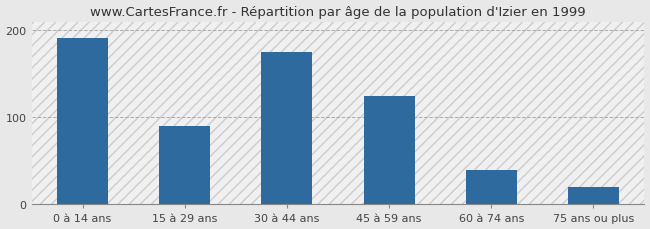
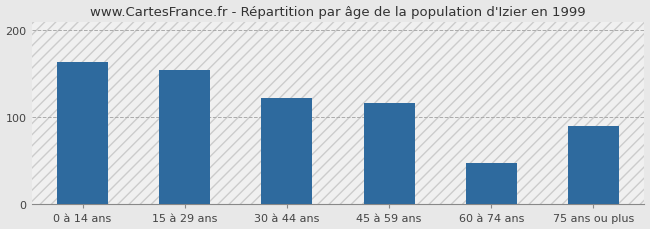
0 à 14 ans: 191 -> 164
15 à 29 ans: 90 -> 154
30 à 44 ans: 175 -> 122
45 à 59 ans: 124 -> 116
60 à 74 ans: 40 -> 48
75 ans ou plus: 20 -> 90
